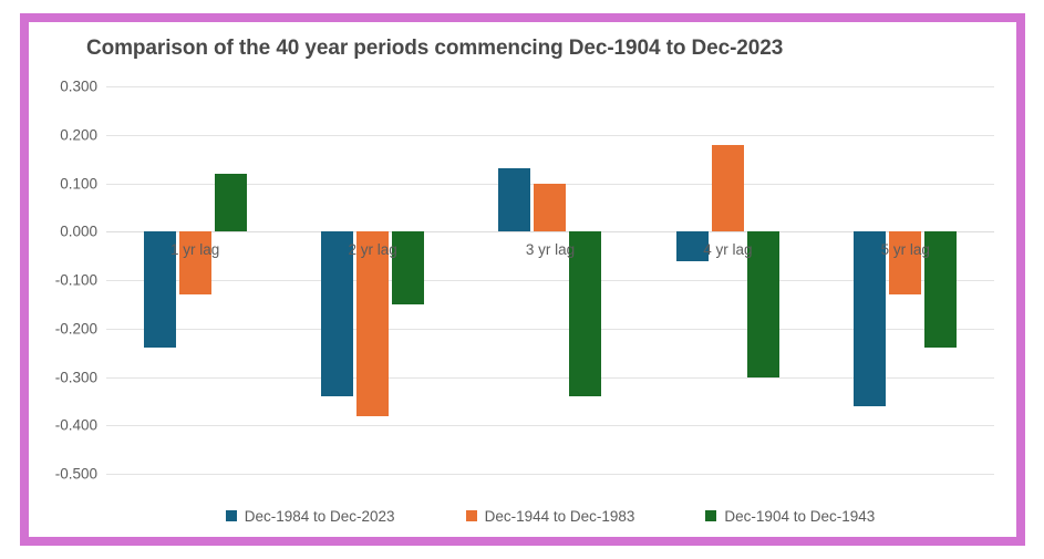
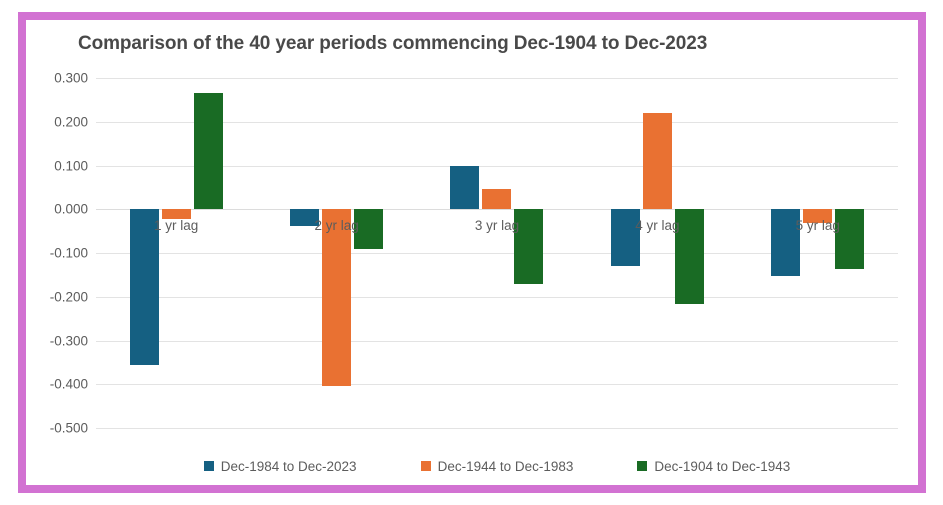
Dec-1984 to Dec-2023/1 yr lag: -0.24 -> -0.36
Dec-1944 to Dec-1983/1 yr lag: -0.13 -> -0.02
Dec-1904 to Dec-1943/1 yr lag: 0.12 -> 0.27
Dec-1984 to Dec-2023/2 yr lag: -0.34 -> -0.04
Dec-1944 to Dec-1983/2 yr lag: -0.38 -> -0.41
Dec-1904 to Dec-1943/2 yr lag: -0.15 -> -0.09
Dec-1984 to Dec-2023/3 yr lag: 0.13 -> 0.10
Dec-1944 to Dec-1983/3 yr lag: 0.10 -> 0.05
Dec-1904 to Dec-1943/3 yr lag: -0.34 -> -0.17
Dec-1984 to Dec-2023/4 yr lag: -0.06 -> -0.13
Dec-1944 to Dec-1983/4 yr lag: 0.18 -> 0.22
Dec-1904 to Dec-1943/4 yr lag: -0.30 -> -0.22
Dec-1984 to Dec-2023/5 yr lag: -0.36 -> -0.15
Dec-1944 to Dec-1983/5 yr lag: -0.13 -> -0.03
Dec-1904 to Dec-1943/5 yr lag: -0.24 -> -0.14
